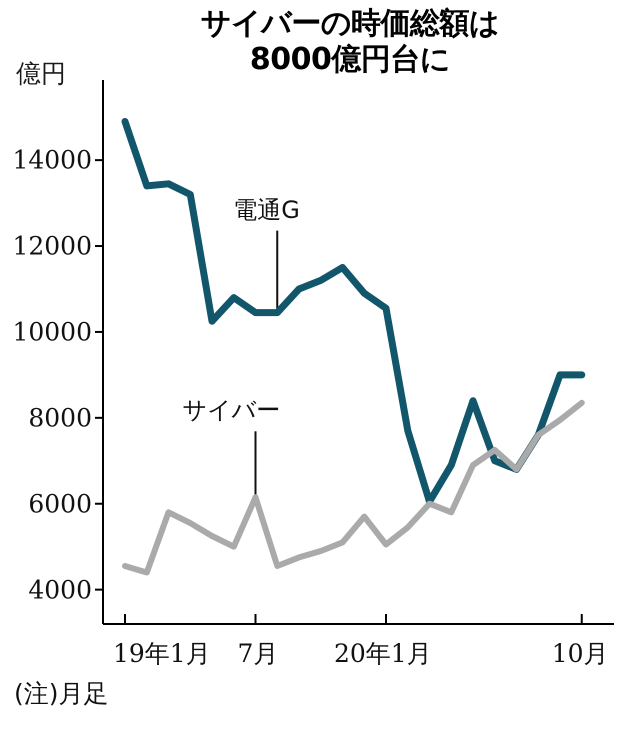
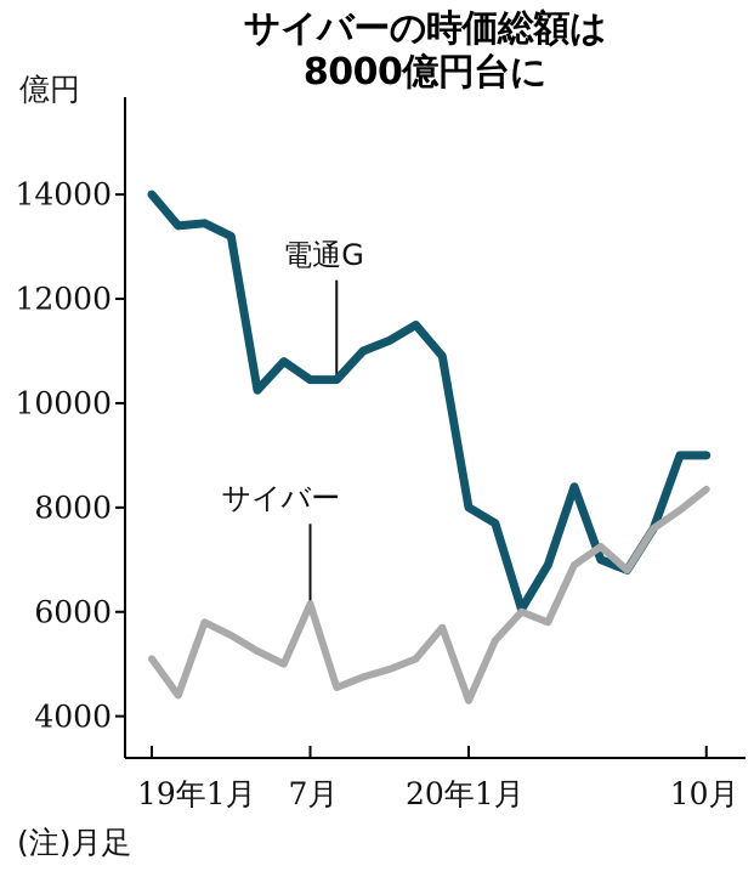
電通G/19年1月: 14900 -> 14000
サイバー/19年1月: 4600 -> 5100
電通G/20年1月: 10600 -> 8000
サイバー/20年1月: 5000 -> 4300
